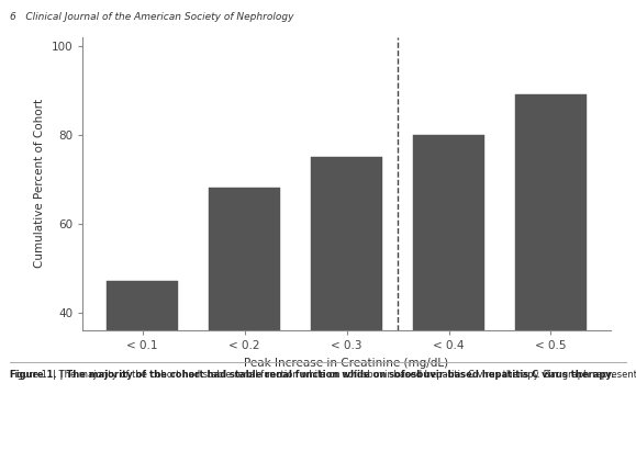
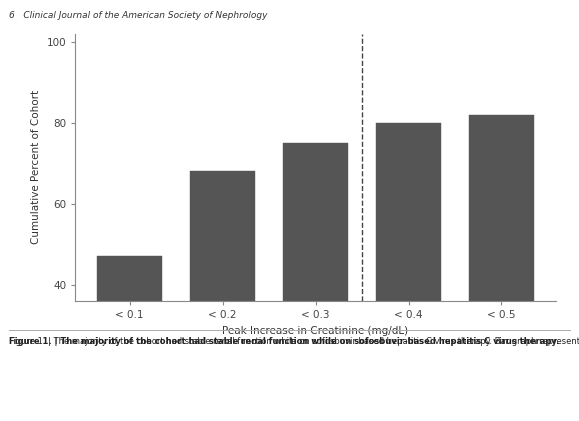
< 0.5: 89 -> 82
